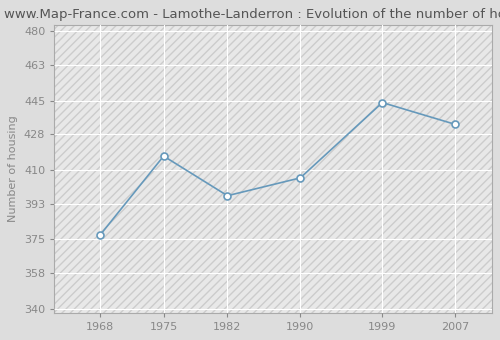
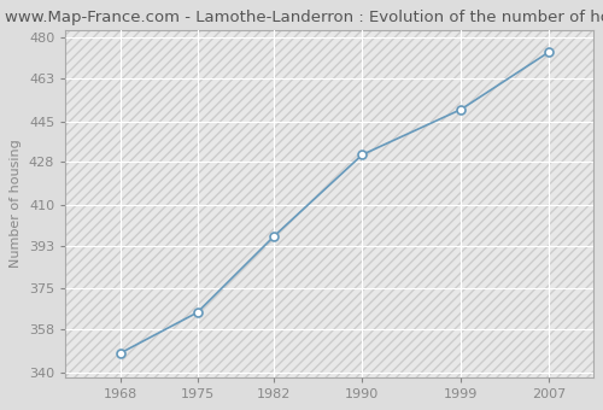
1968: 377 -> 348
1975: 417 -> 365
1990: 406 -> 431
1999: 444 -> 450
2007: 433 -> 474
